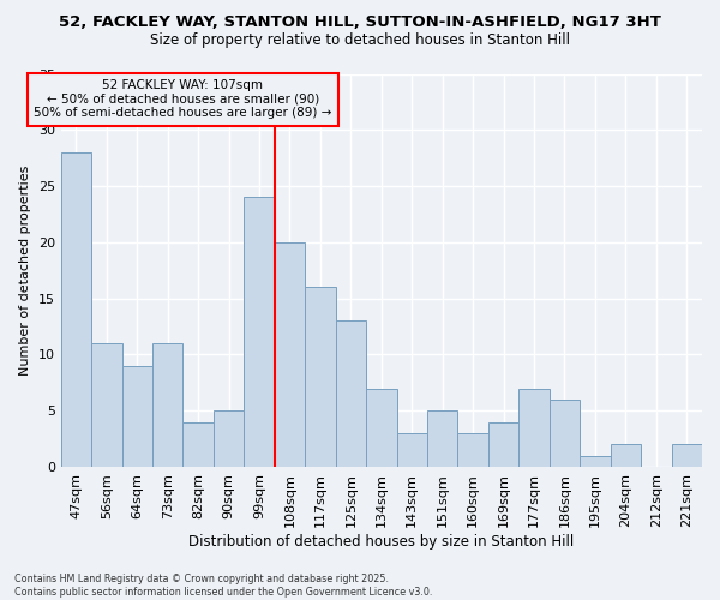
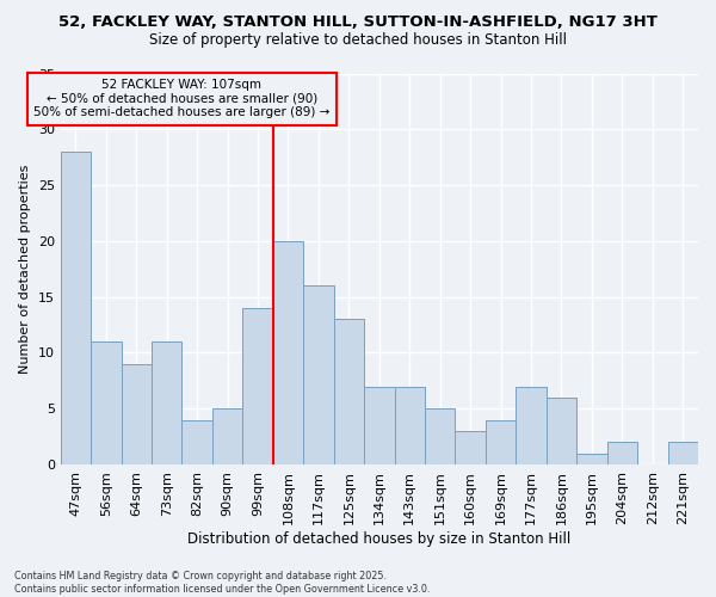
99sqm: 24 -> 14
143sqm: 3 -> 7
